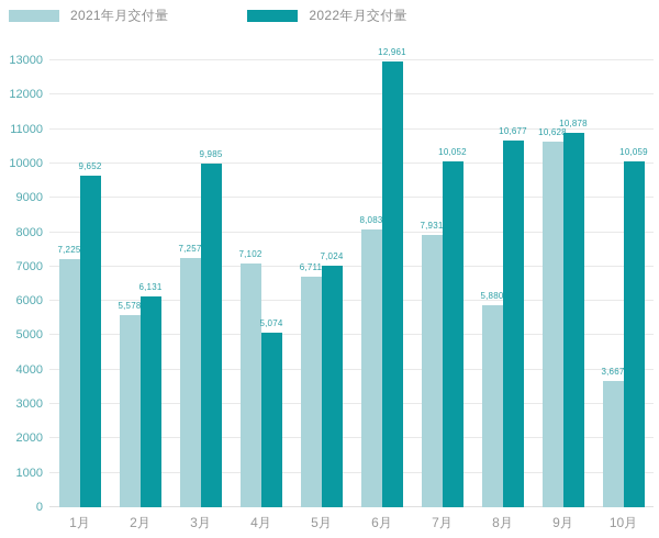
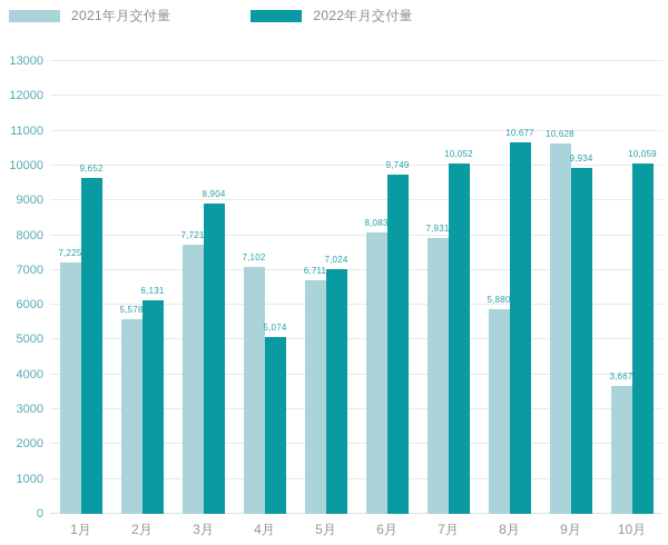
2021年月交付量/3月: 7,257 -> 7,721
2022年月交付量/3月: 9,985 -> 8,904
2022年月交付量/6月: 12,961 -> 9,749
2022年月交付量/9月: 10,878 -> 9,934
